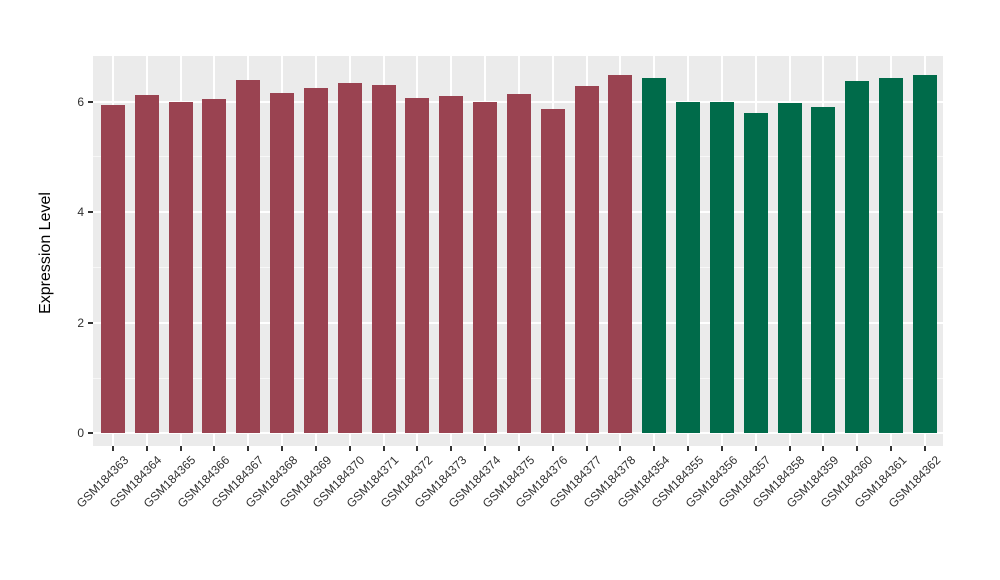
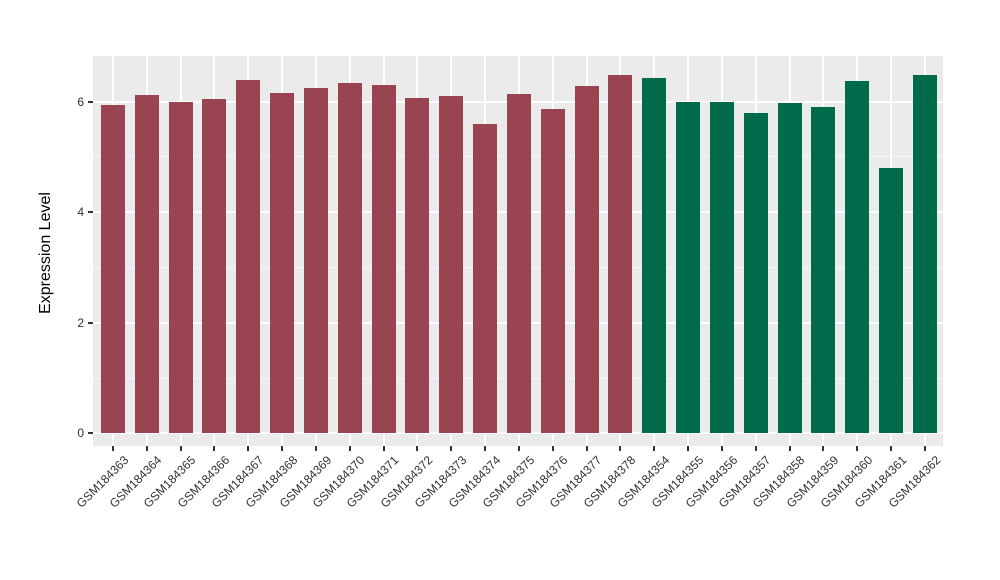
GSM184374: 6.0 -> 5.6
GSM184361: 6.4 -> 4.8
